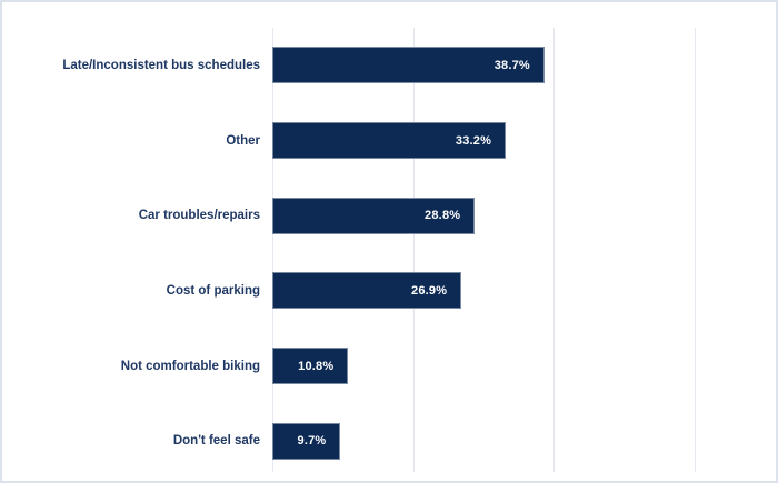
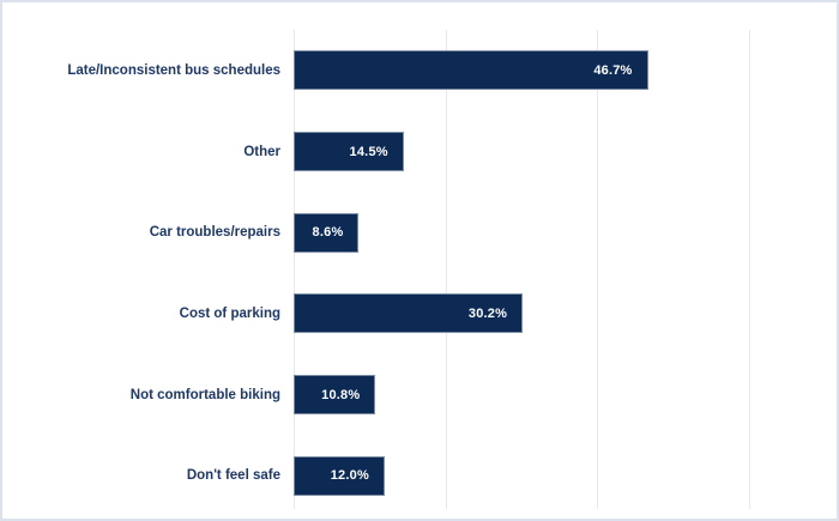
Late/Inconsistent bus schedules: 38.7% -> 46.7%
Other: 33.2% -> 14.5%
Car troubles/repairs: 28.8% -> 8.6%
Cost of parking: 26.9% -> 30.2%
Don't feel safe: 9.7% -> 12.0%
